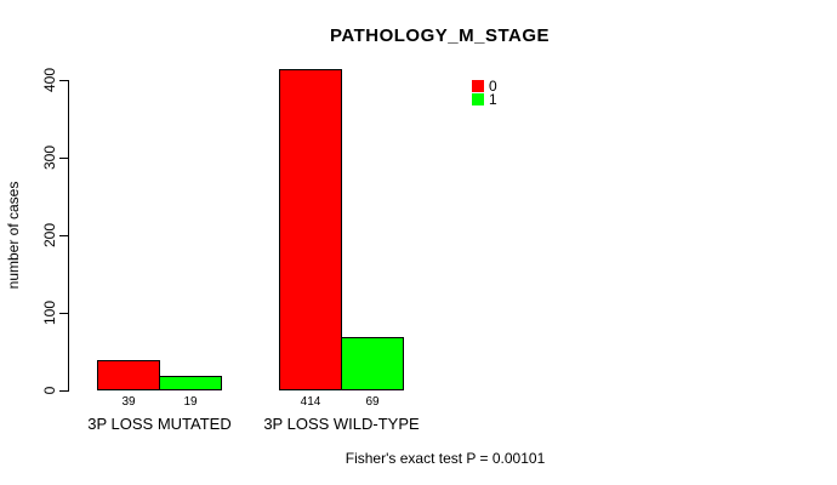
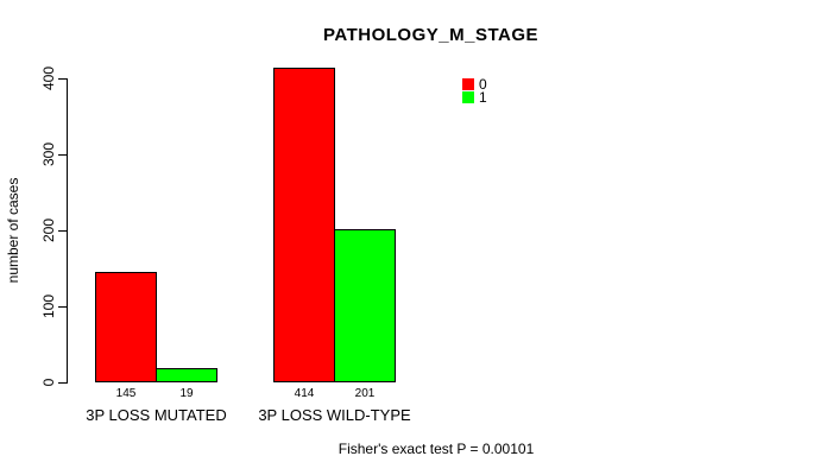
0/3P LOSS MUTATED: 39 -> 145
1/3P LOSS WILD-TYPE: 69 -> 201
